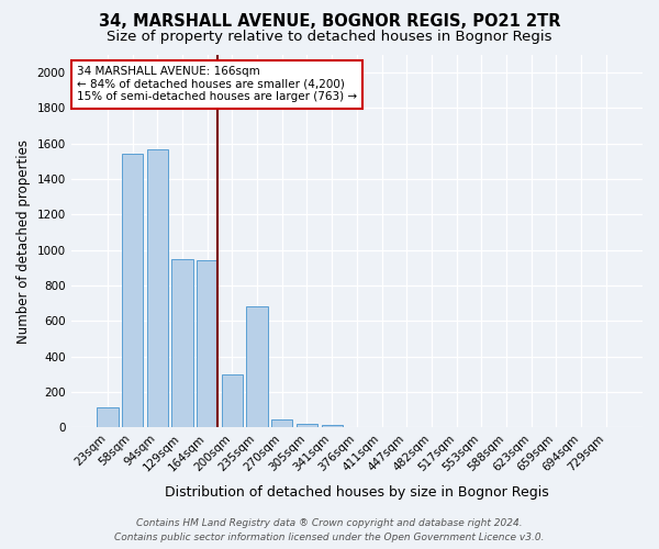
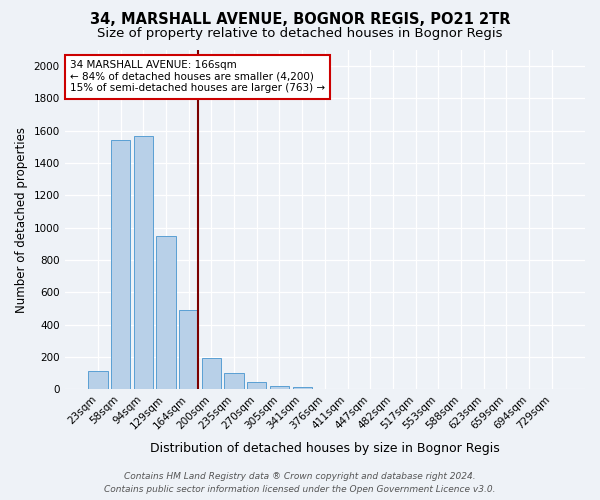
164sqm: 940 -> 490
200sqm: 300 -> 190
235sqm: 680 -> 100
